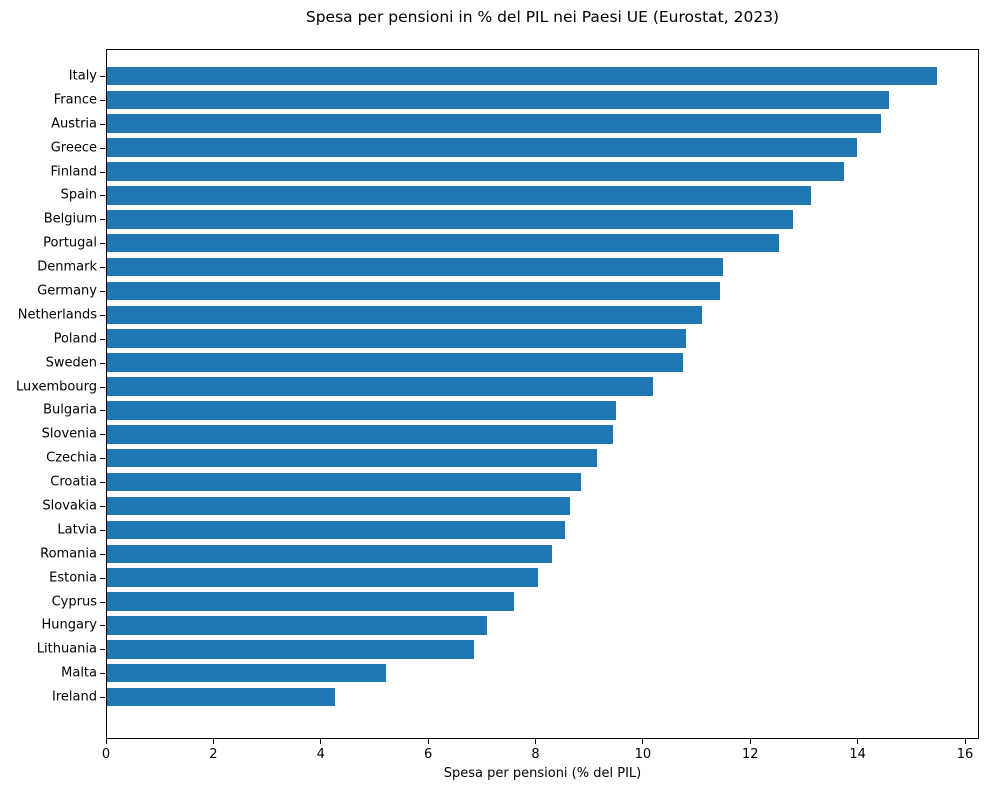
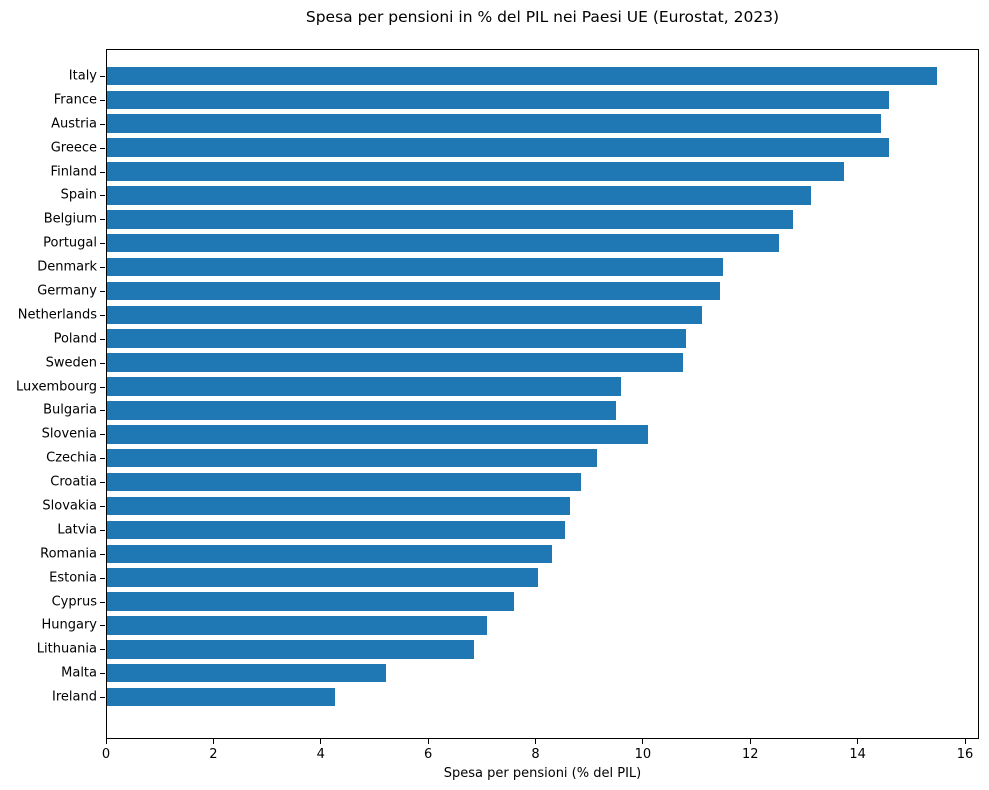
Greece: 14.0 -> 14.6
Luxembourg: 10.2 -> 9.6
Slovenia: 9.4 -> 10.1
